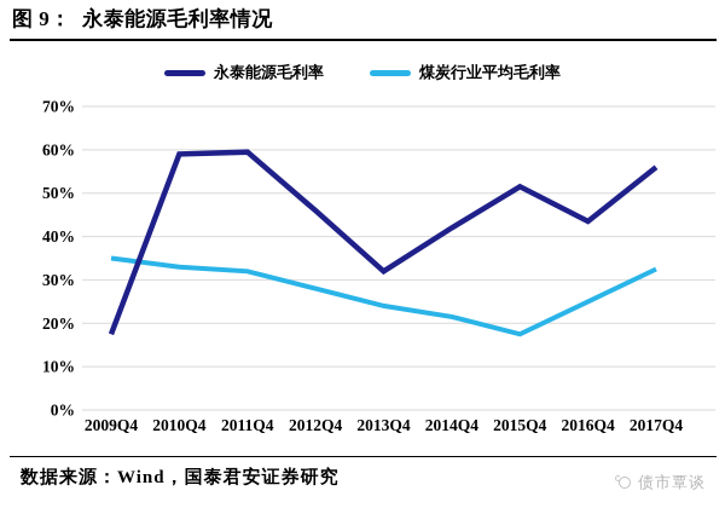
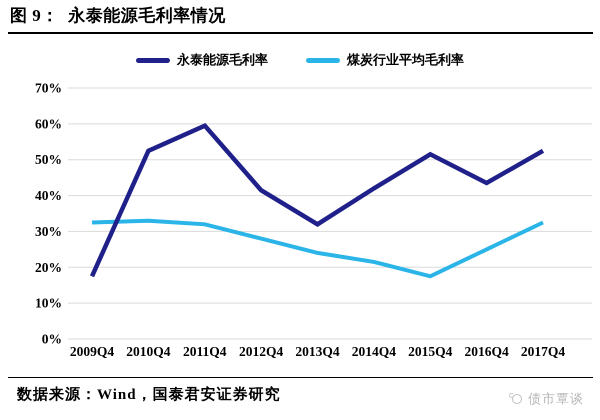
煤炭行业平均毛利率/2009Q4: 35% -> 32%
永泰能源毛利率/2010Q4: 59% -> 52%
永泰能源毛利率/2012Q4: 46% -> 42%
永泰能源毛利率/2017Q4: 56% -> 52%
